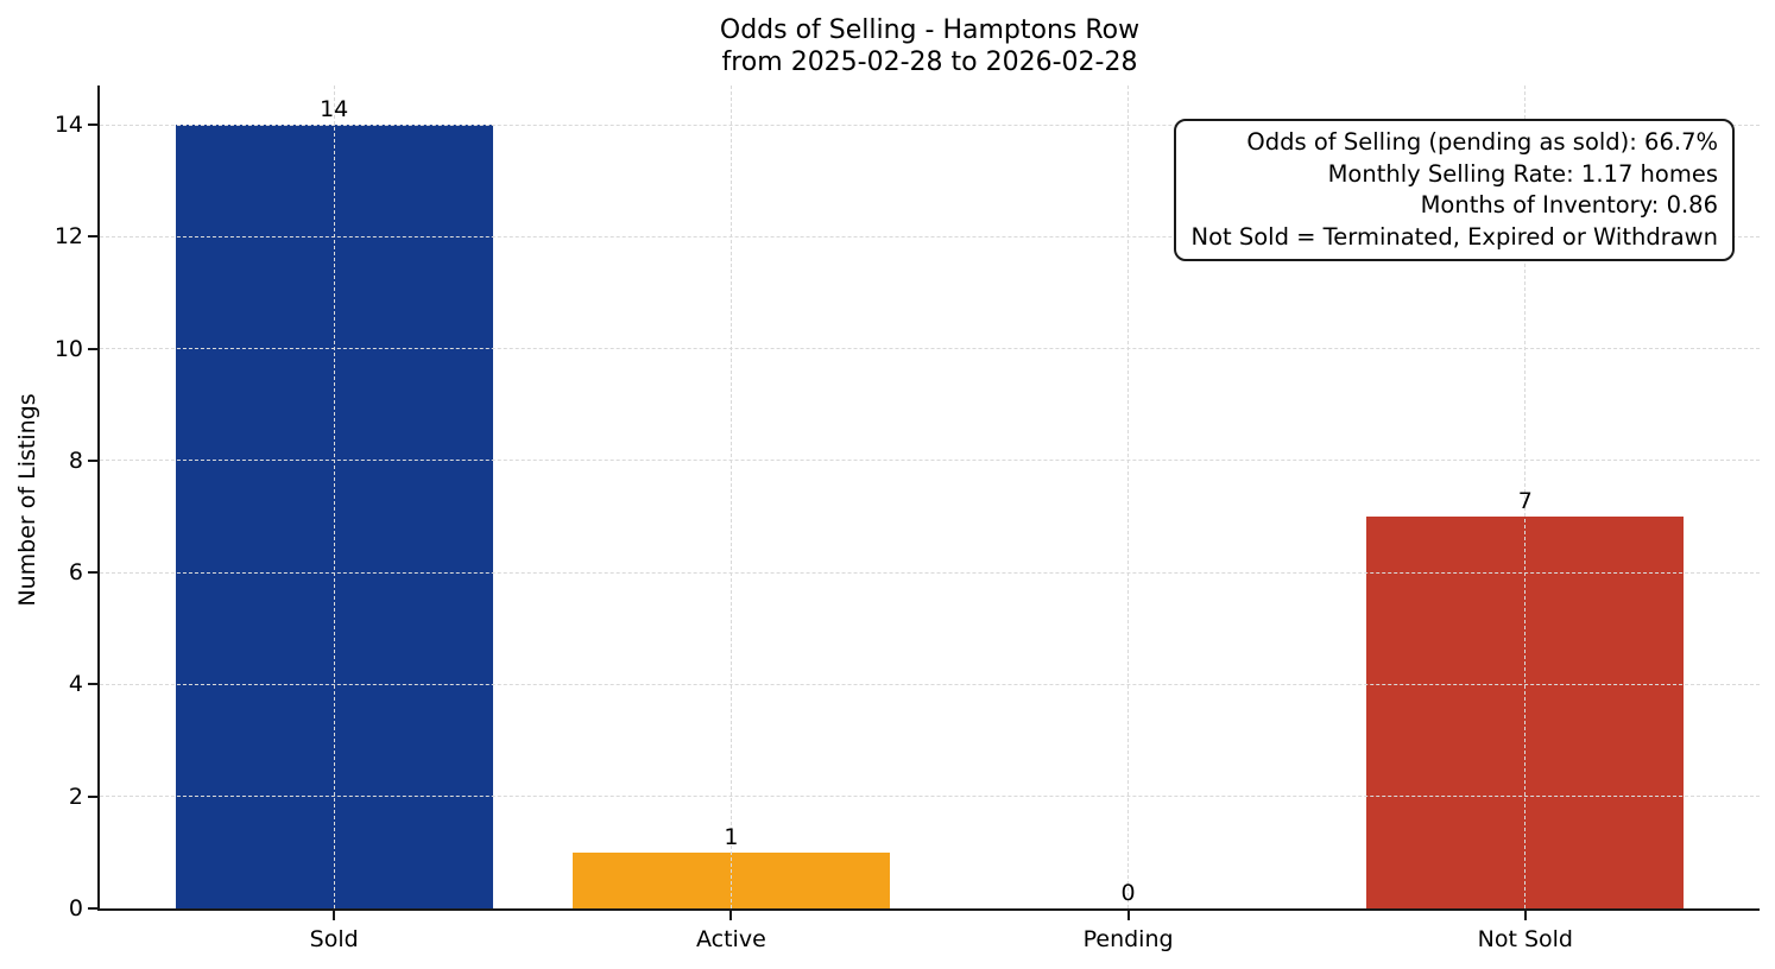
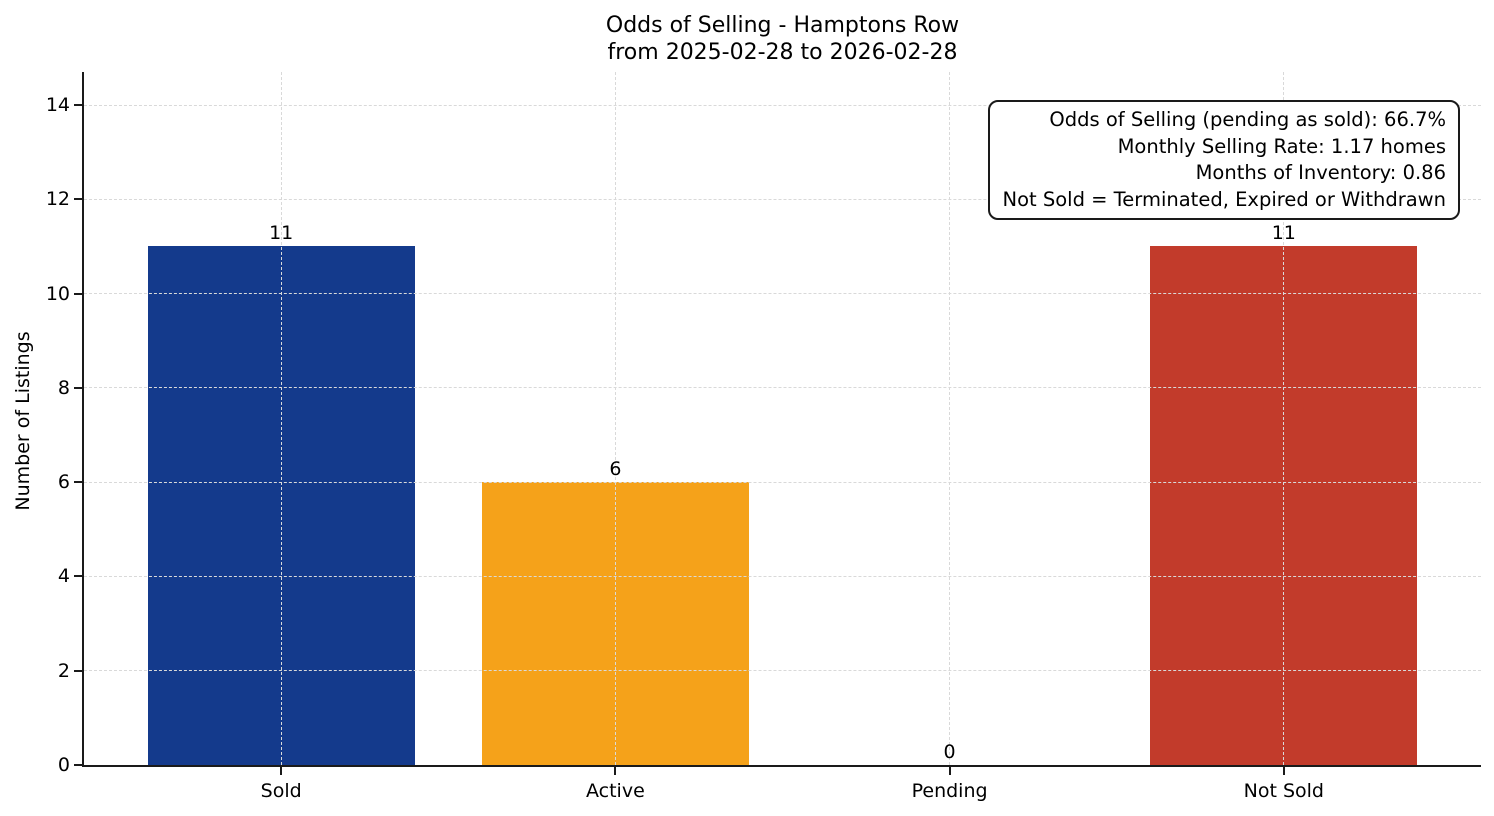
Sold: 14 -> 11
Active: 1 -> 6
Not Sold: 7 -> 11
